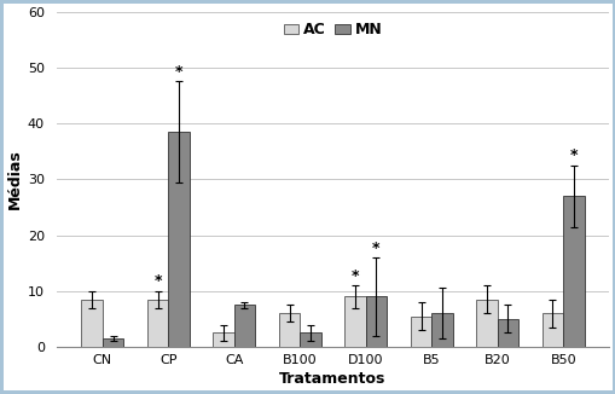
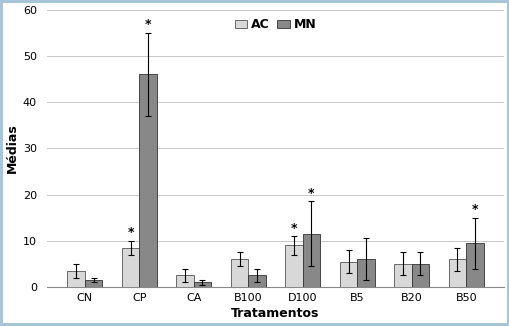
AC/CN: 8.5 -> 3.5
MN/CP: 38.5 -> 46.0
MN/CA: 7.5 -> 1.0
MN/D100: 9.0 -> 11.5
AC/B20: 8.5 -> 5.0
MN/B50: 27.0 -> 9.5
